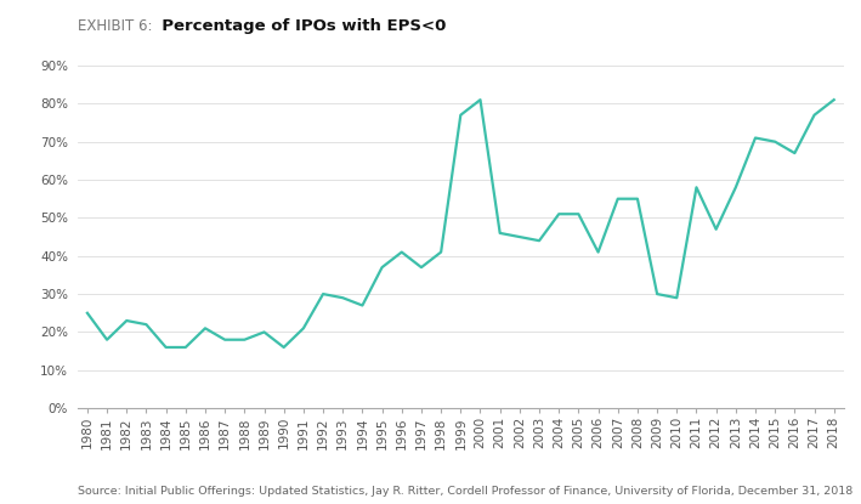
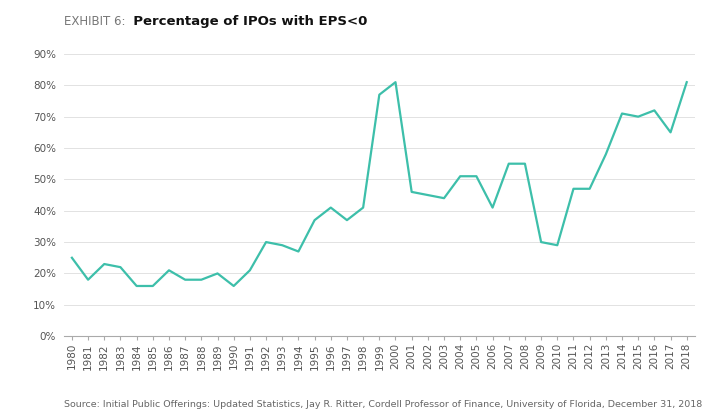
2011: 58% -> 47%
2016: 67% -> 72%
2017: 77% -> 65%
